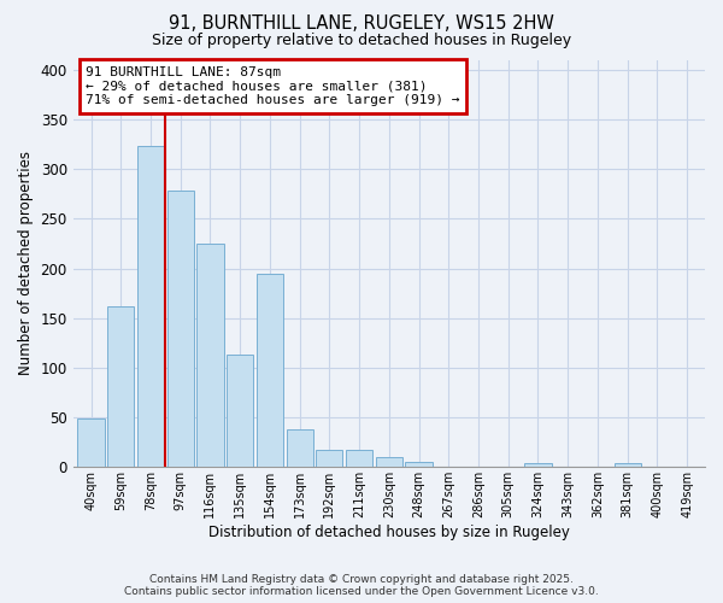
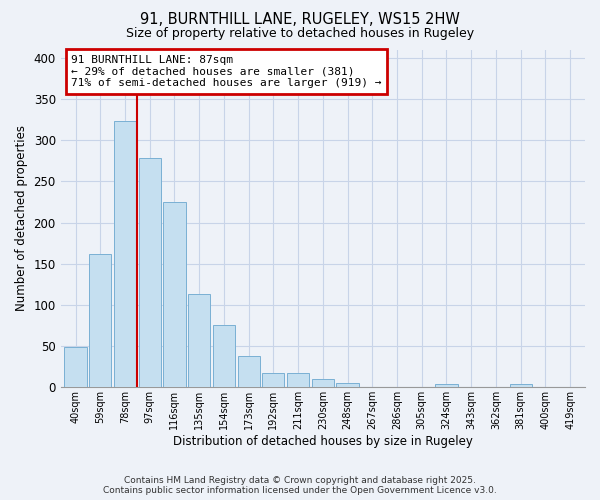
154sqm: 194 -> 75
